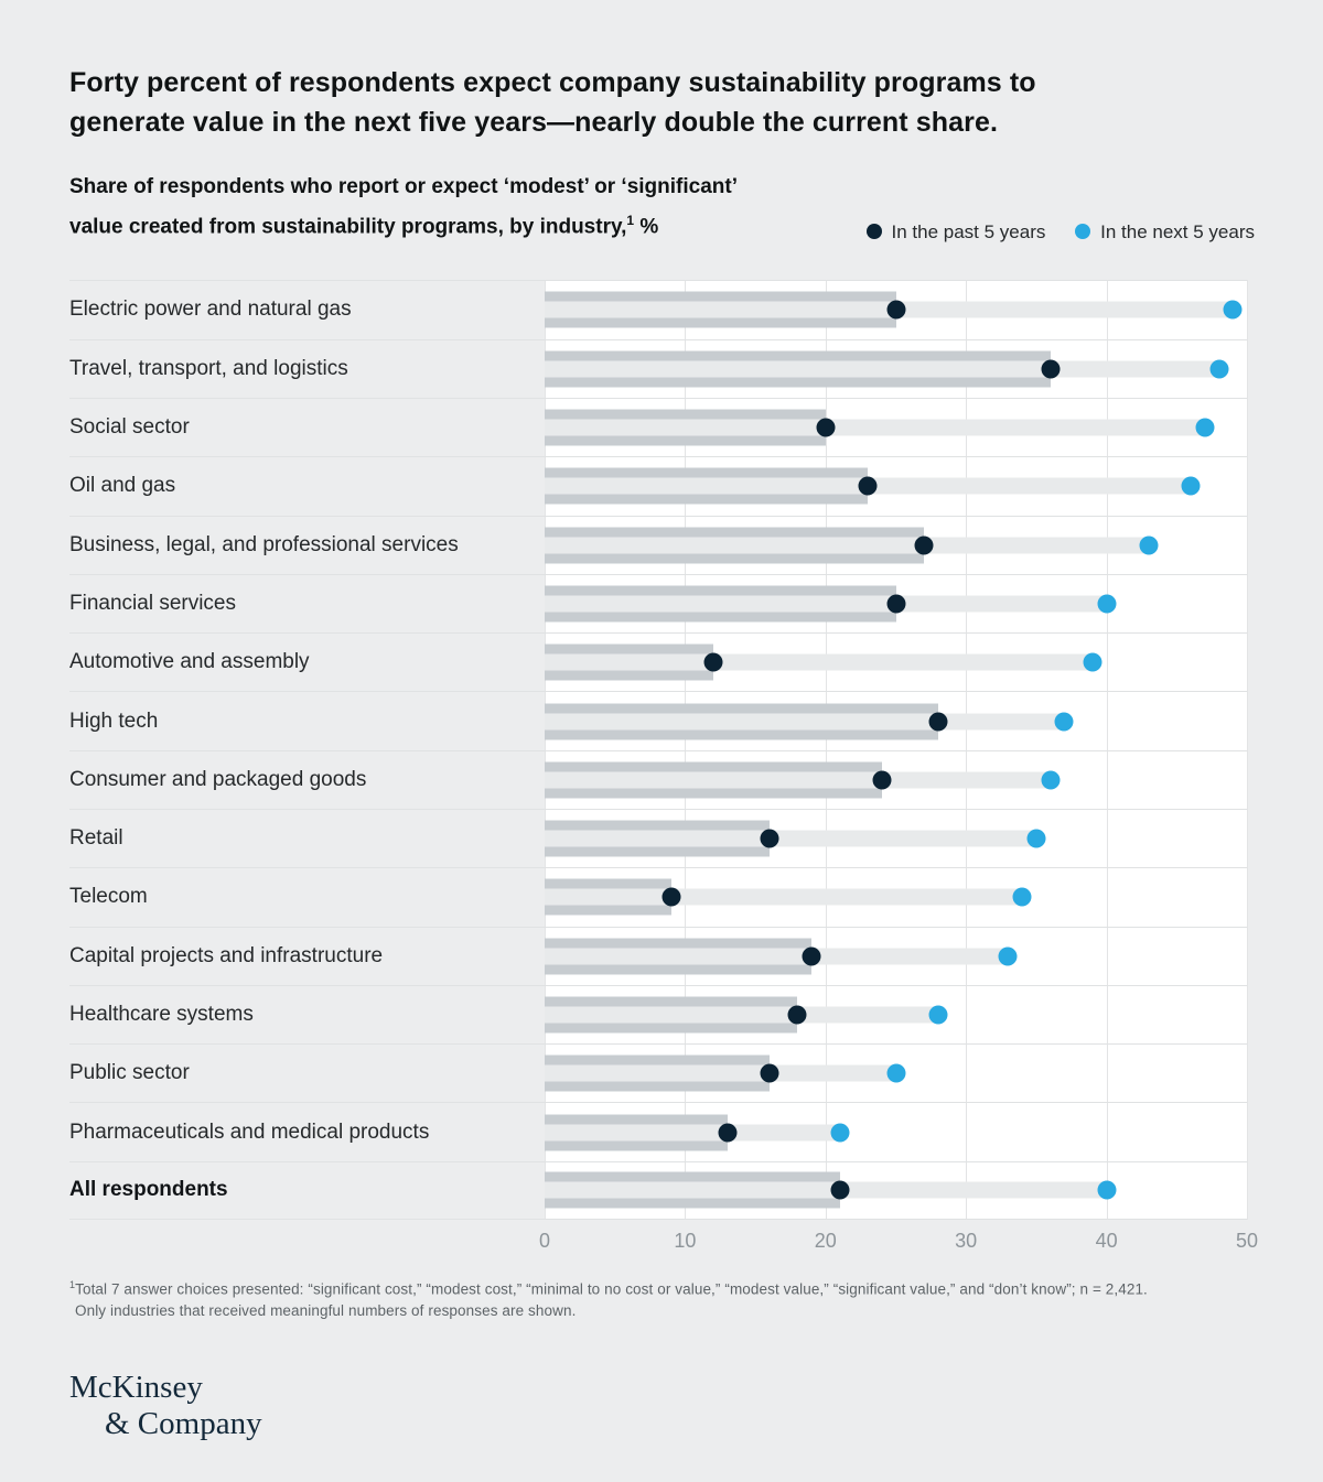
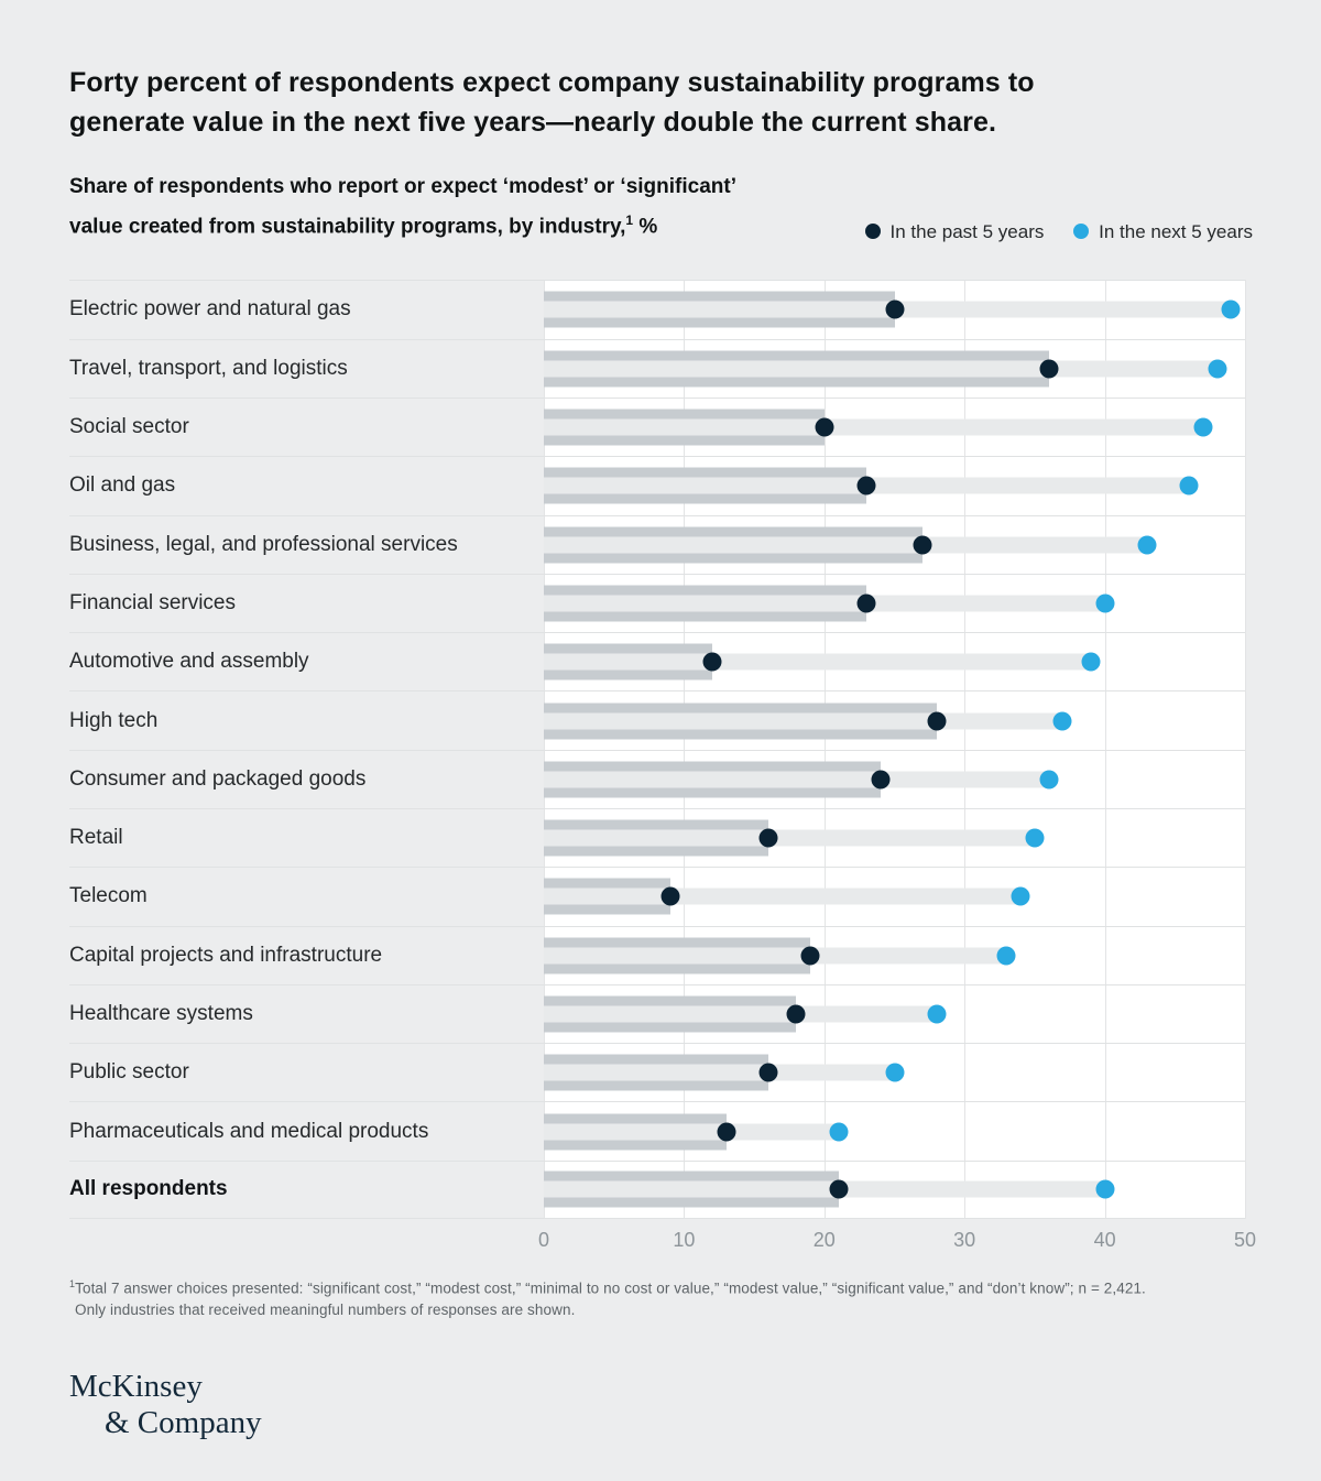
In the past 5 years/Financial services: 25 -> 23
